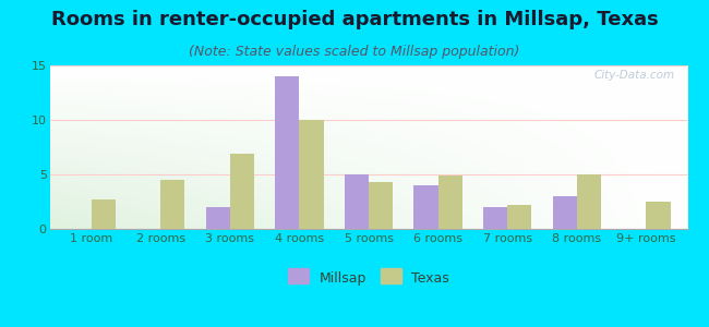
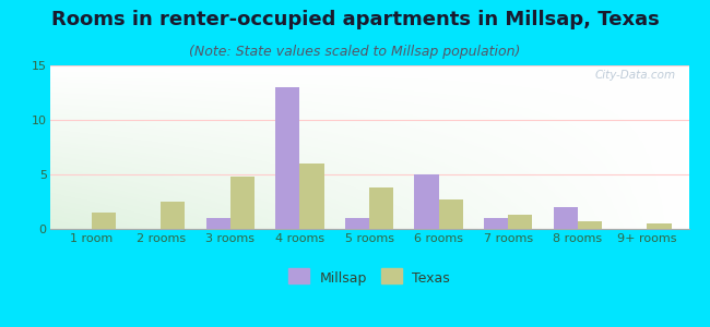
Texas/1 room: 2.7 -> 1.5
Texas/2 rooms: 4.5 -> 2.5
Millsap/3 rooms: 2 -> 1
Texas/3 rooms: 6.9 -> 4.8
Millsap/4 rooms: 14 -> 13
Texas/4 rooms: 10.0 -> 6.0
Millsap/5 rooms: 5 -> 1
Texas/5 rooms: 4.3 -> 3.8
Millsap/6 rooms: 4 -> 5
Texas/6 rooms: 4.9 -> 2.7
Millsap/7 rooms: 2 -> 1
Texas/7 rooms: 2.2 -> 1.3
Millsap/8 rooms: 3 -> 2
Texas/8 rooms: 5.0 -> 0.7
Texas/9+ rooms: 2.5 -> 0.5
